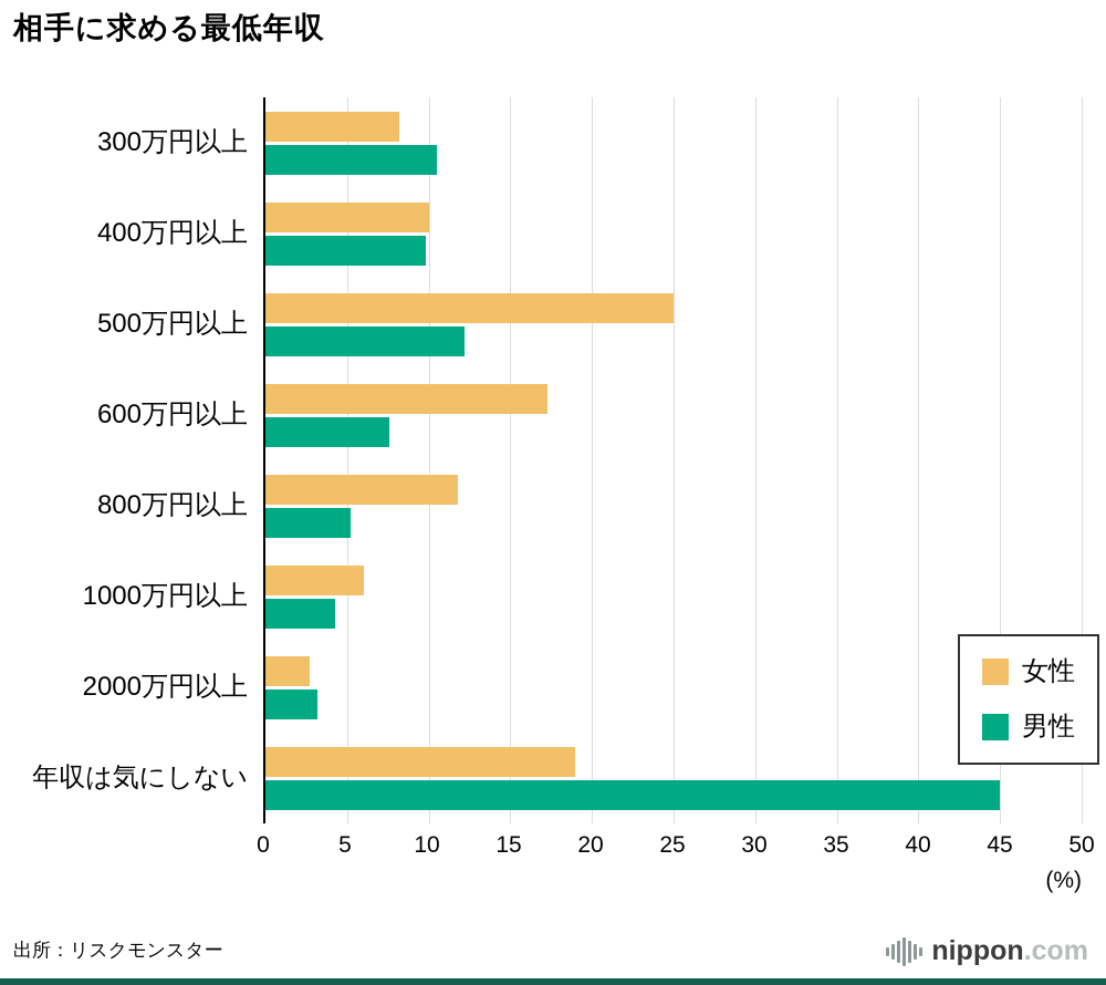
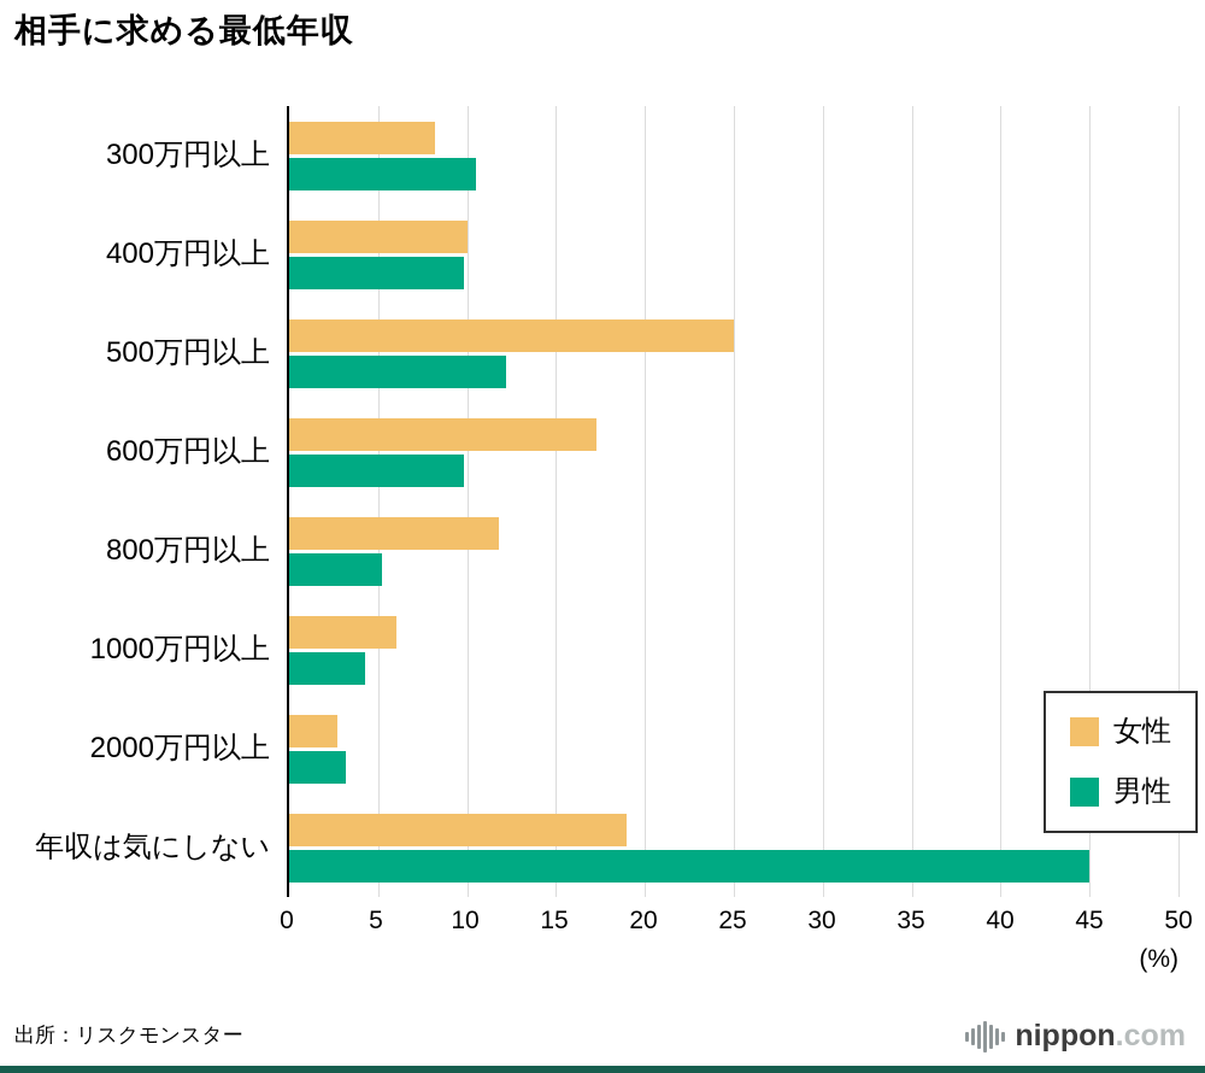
男性/600万円以上: 7.6 -> 9.8
